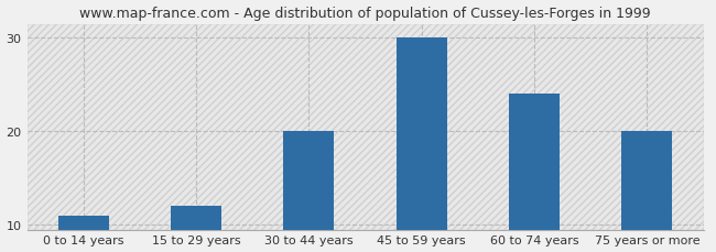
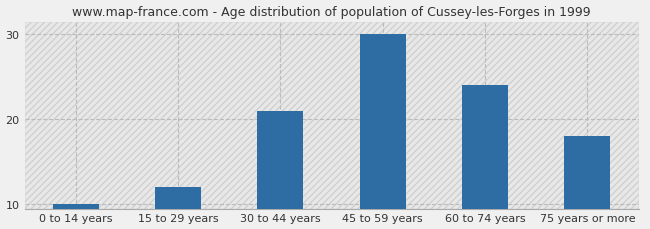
0 to 14 years: 11 -> 10
30 to 44 years: 20 -> 21
75 years or more: 20 -> 18
